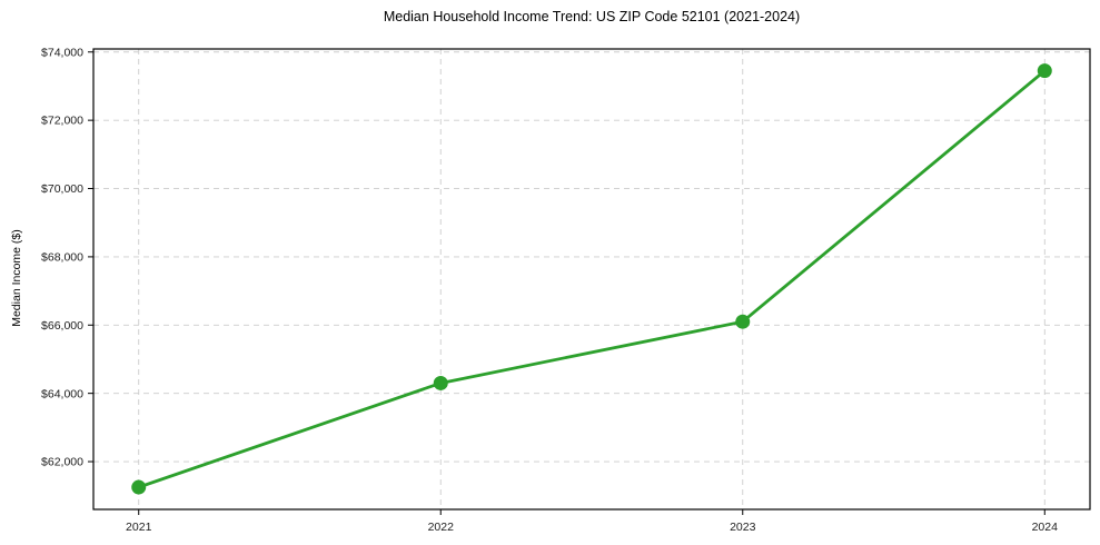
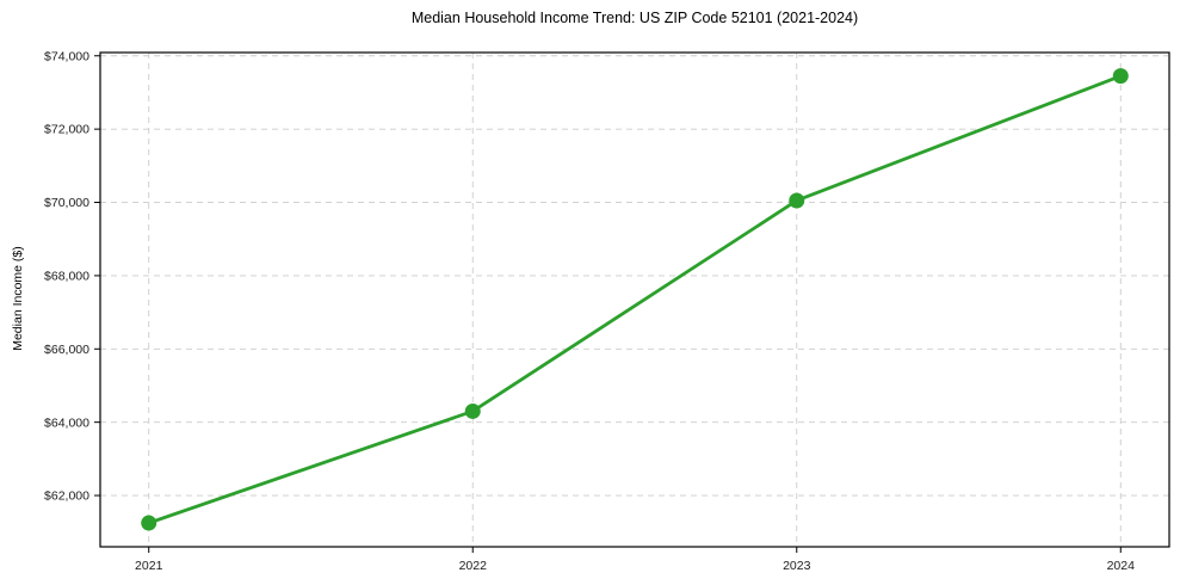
2023: $66100 -> $70000
